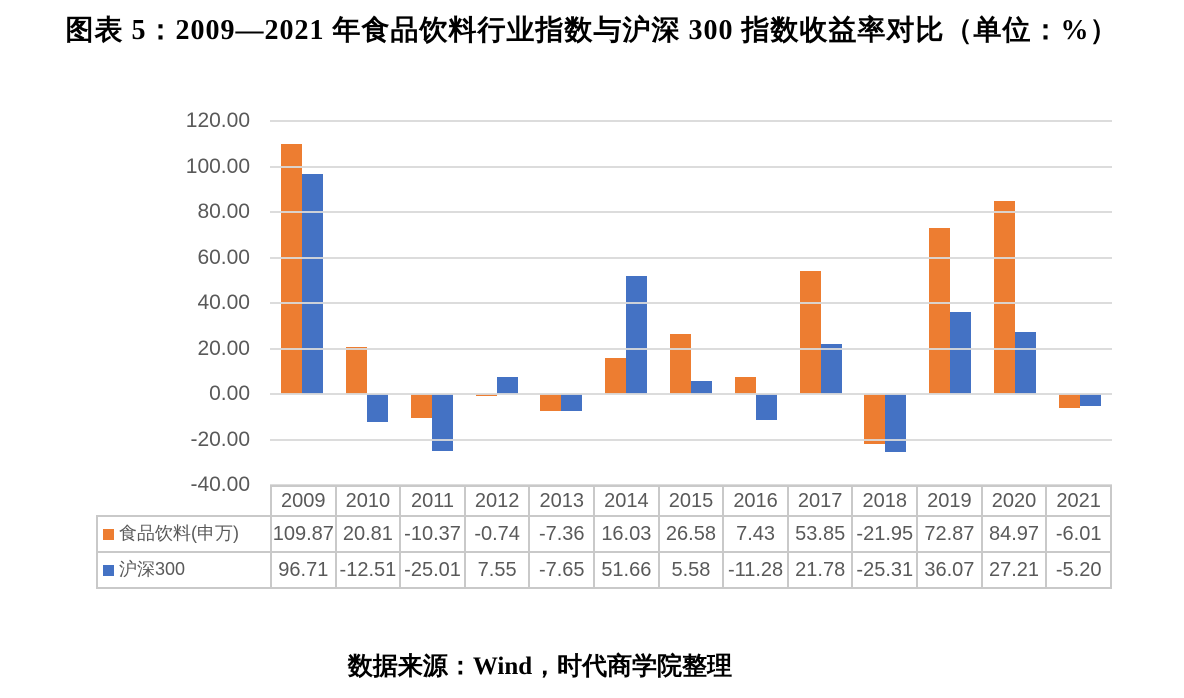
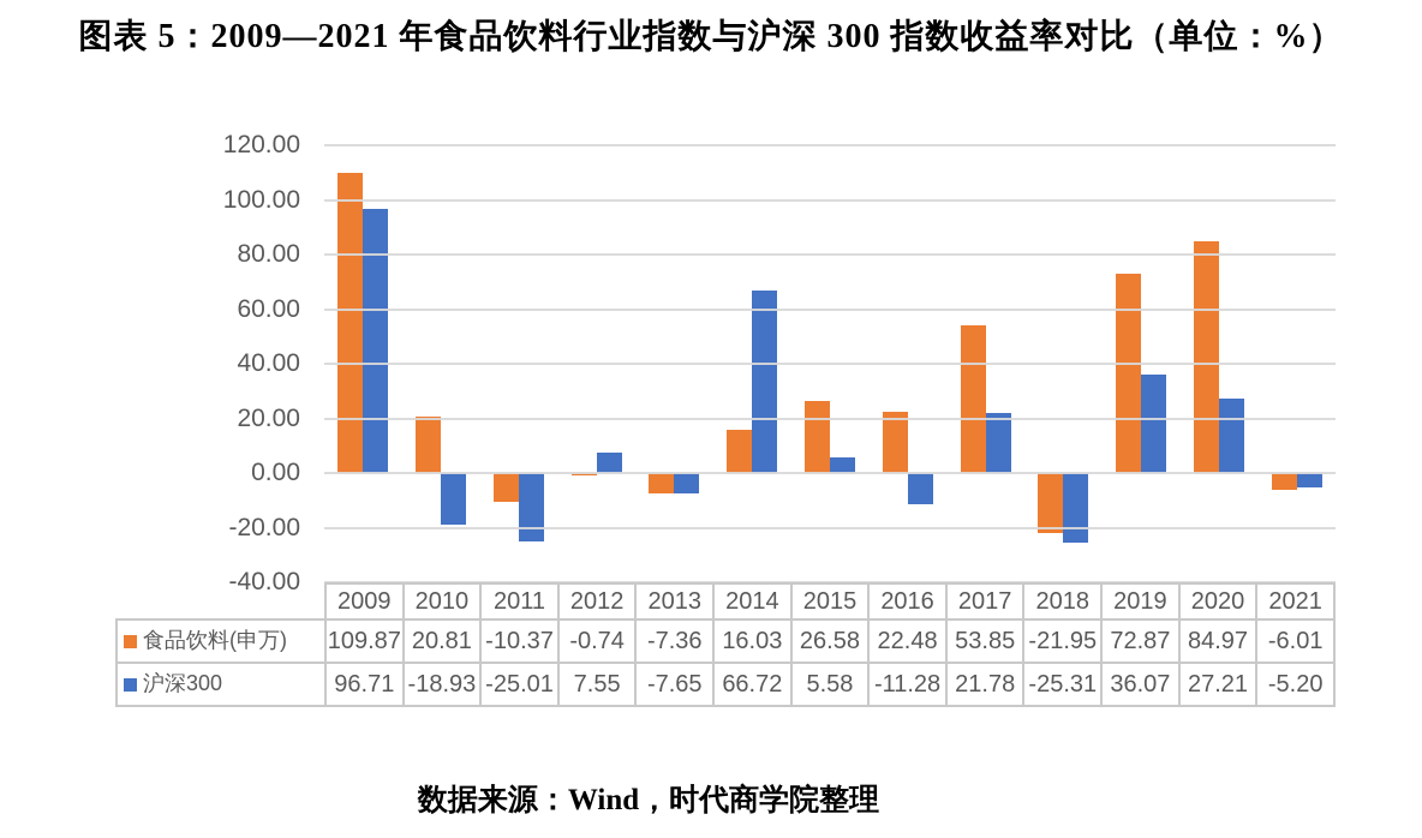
沪深300/2010: -12.51 -> -18.93
沪深300/2014: 51.66 -> 66.72
食品饮料(申万)/2016: 7.43 -> 22.48
